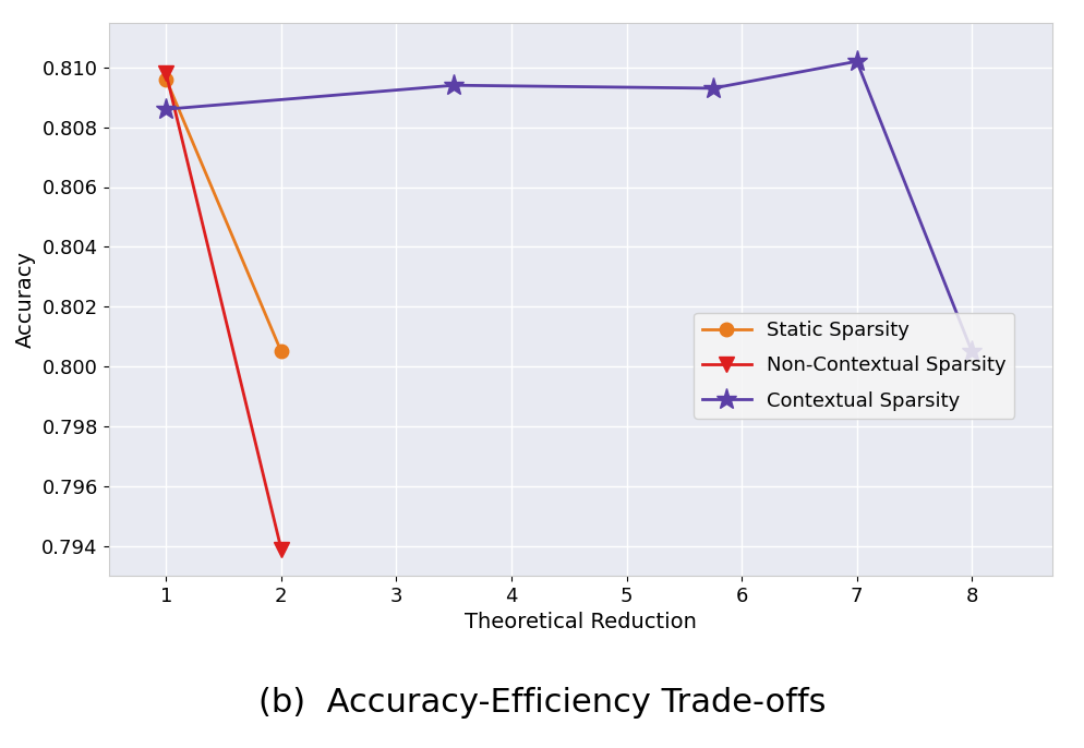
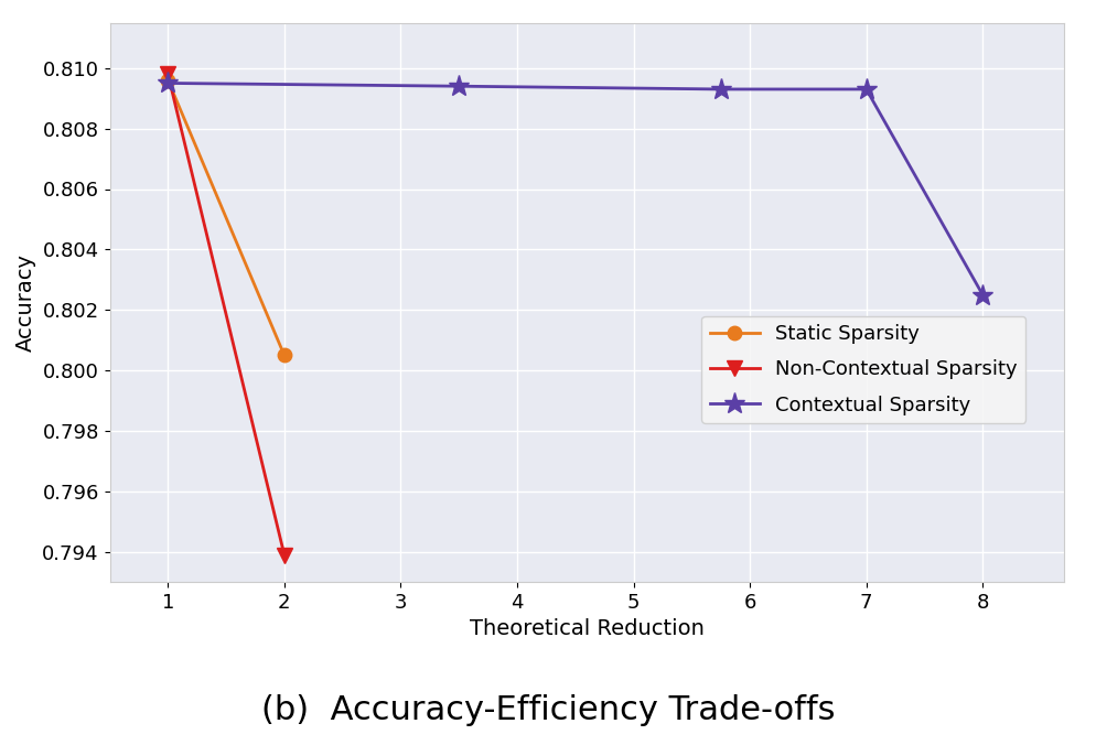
1: 0.8086 -> 0.8095
7: 0.8102 -> 0.8093
8: 0.8005 -> 0.8025
